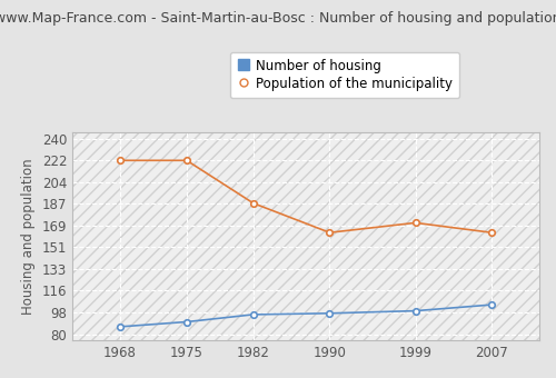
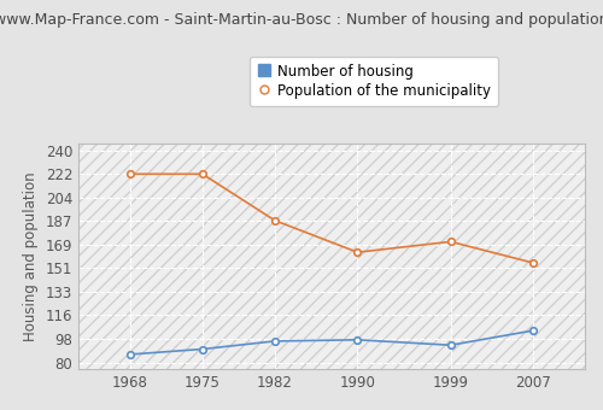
Number of housing/1999: 99 -> 93
Population of the municipality/2007: 163 -> 155
